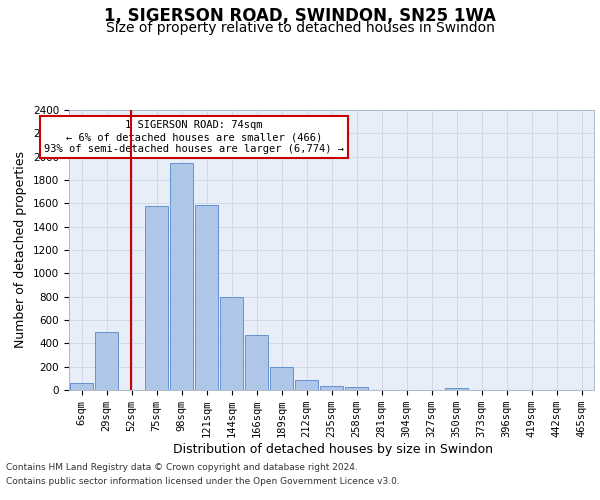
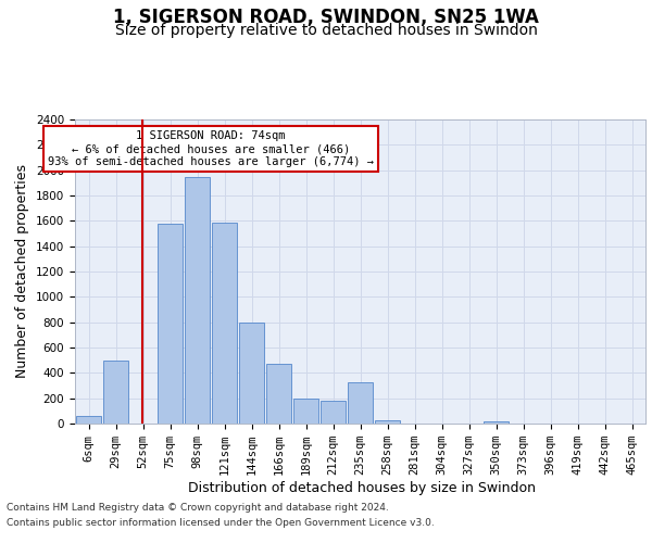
212sqm: 90 -> 180
235sqm: 40 -> 330
